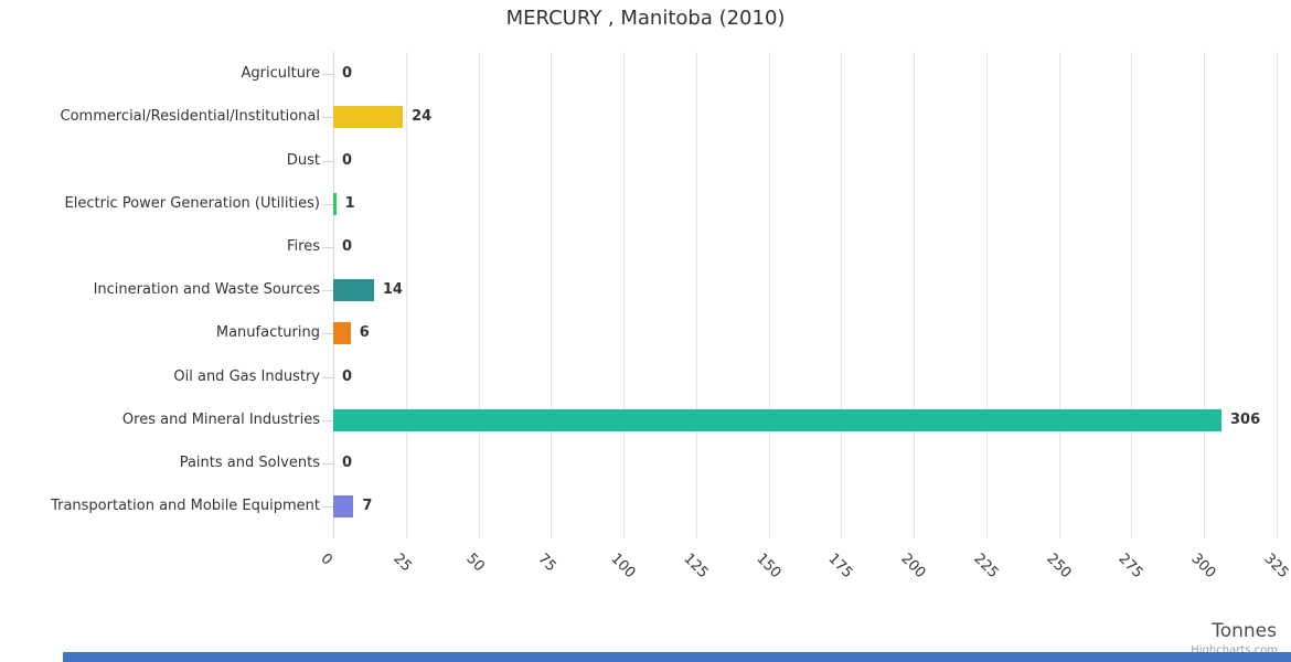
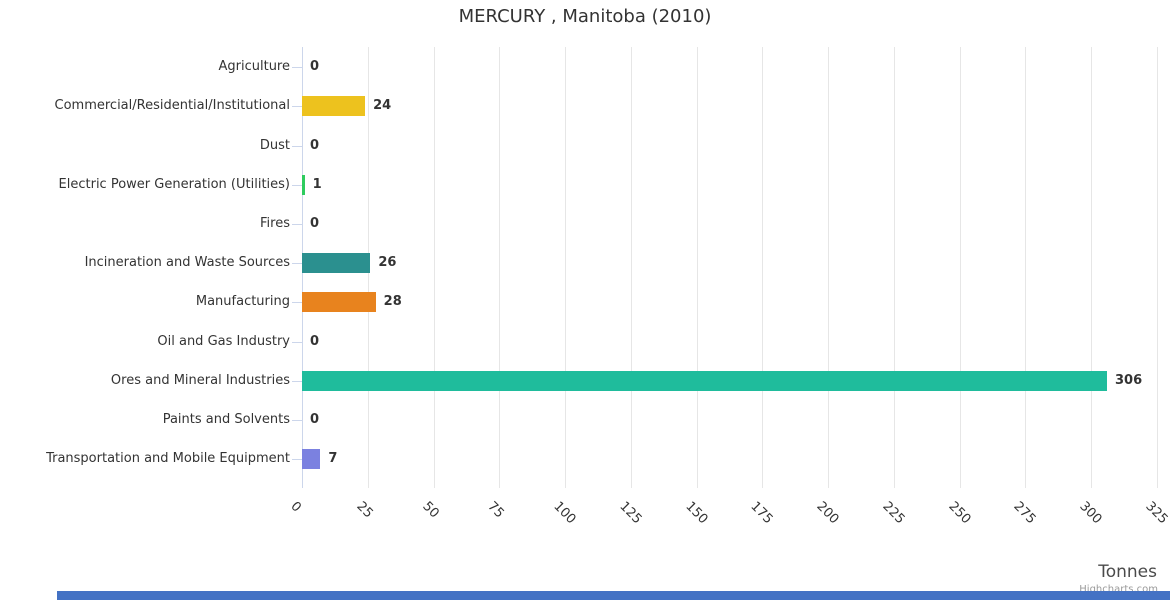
Incineration and Waste Sources: 14 -> 26
Manufacturing: 6 -> 28
